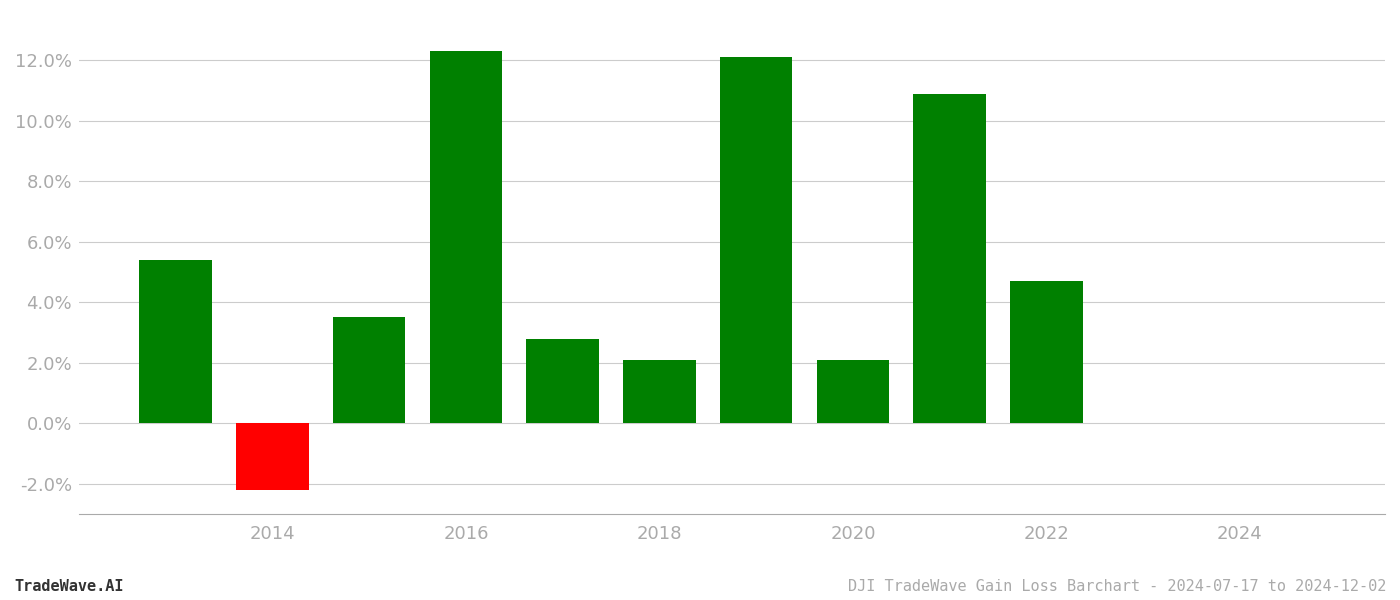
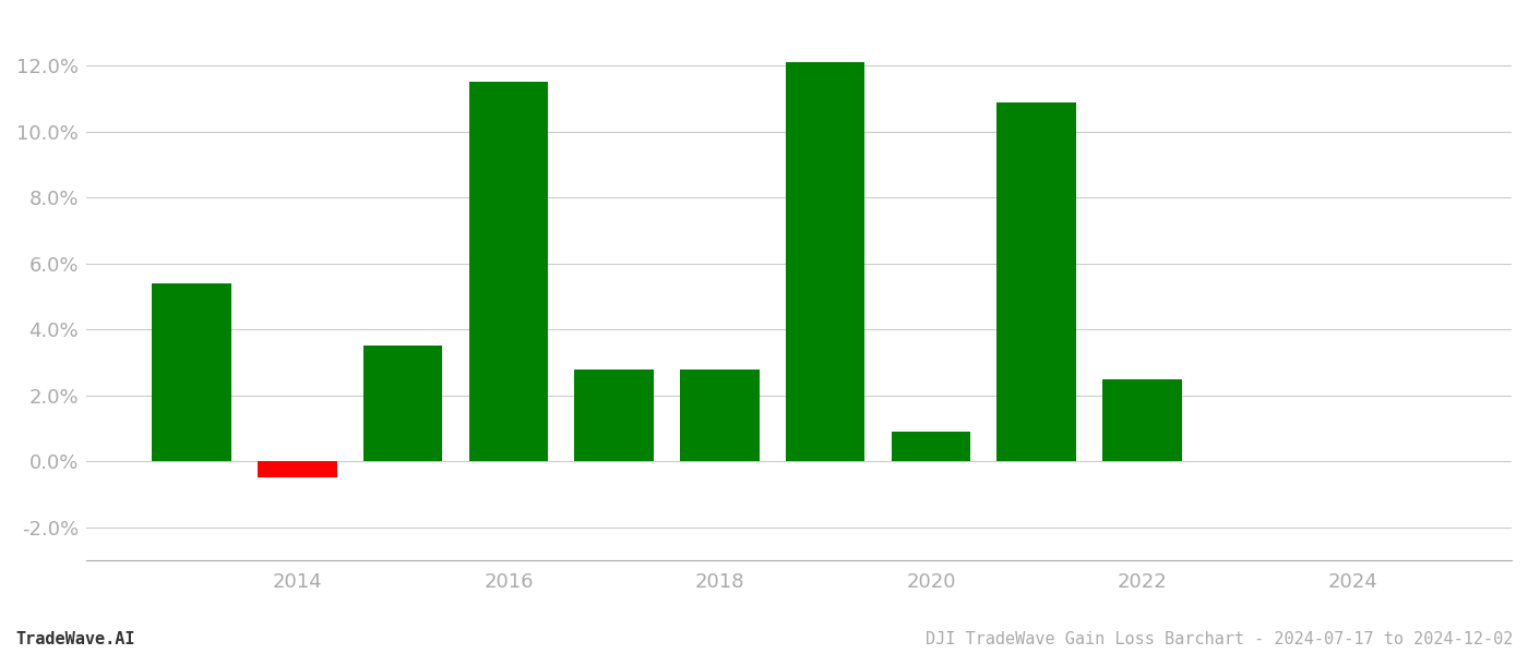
2014: -2.2% -> -0.5%
2016: 12.3% -> 11.5%
2018: 2.1% -> 2.8%
2020: 2.1% -> 0.9%
2022: 4.7% -> 2.5%
